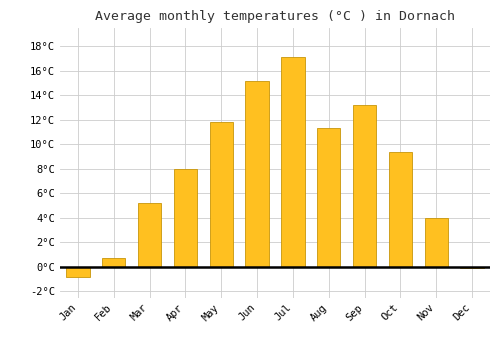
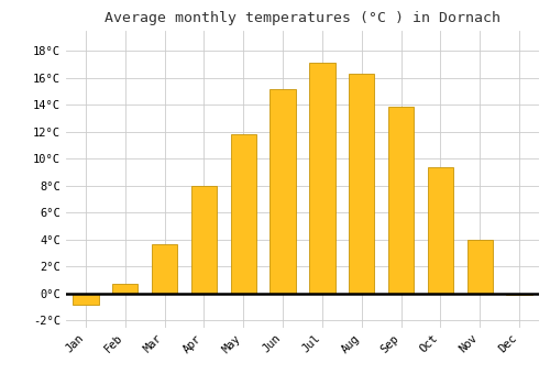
Mar: 5.2°C -> 3.7°C
Aug: 11.3°C -> 16.3°C
Sep: 13.2°C -> 13.9°C
